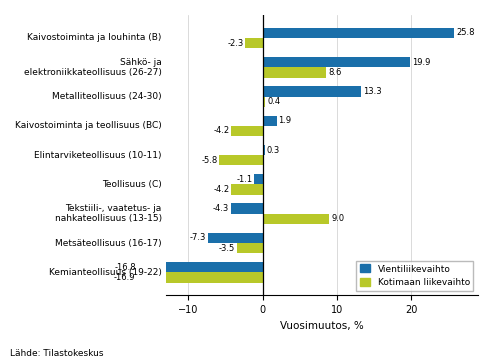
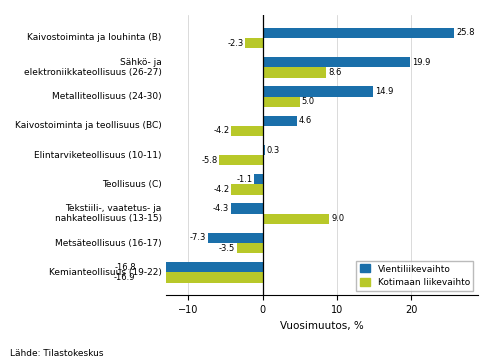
Vientiliikevaihto/Metalliteollisuus (24-30): 13.3 -> 14.9
Kotimaan liikevaihto/Metalliteollisuus (24-30): 0.4 -> 5.0
Vientiliikevaihto/Kaivostoiminta ja teollisuus (BC): 1.9 -> 4.6
